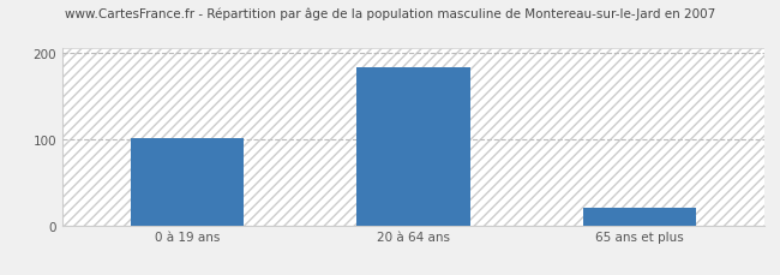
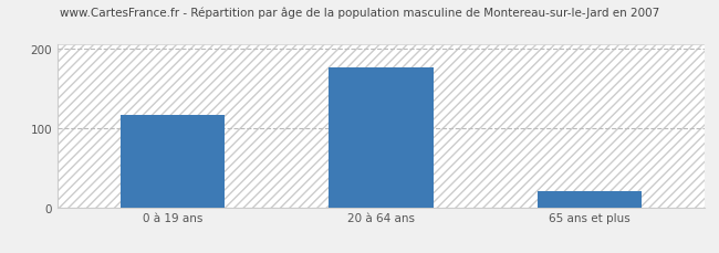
0 à 19 ans: 101 -> 116
20 à 64 ans: 183 -> 176
